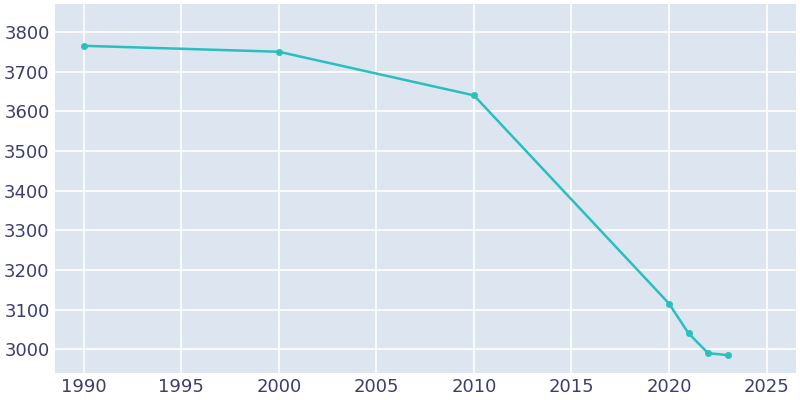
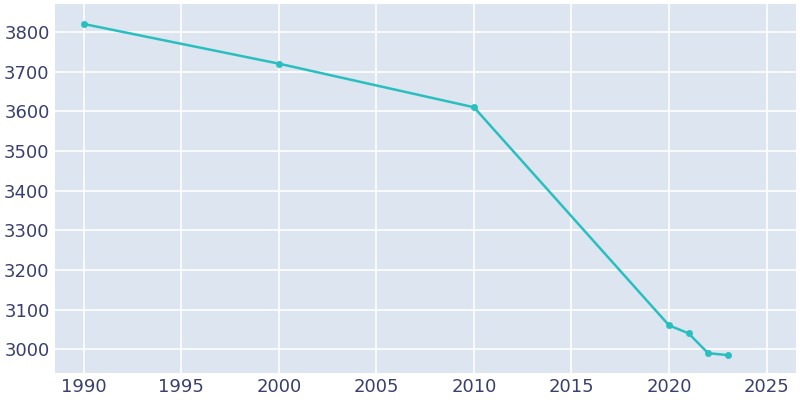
1990: 3765 -> 3820
2000: 3750 -> 3720
2010: 3640 -> 3610
2020: 3115 -> 3060
